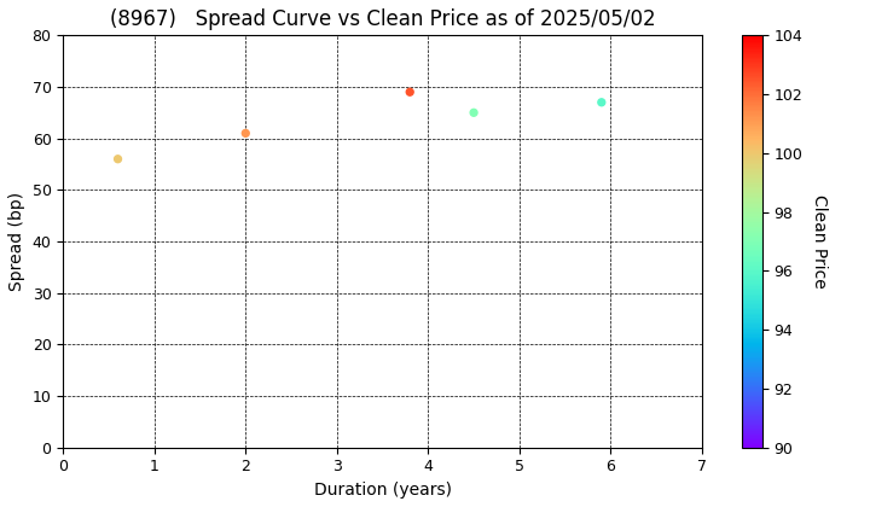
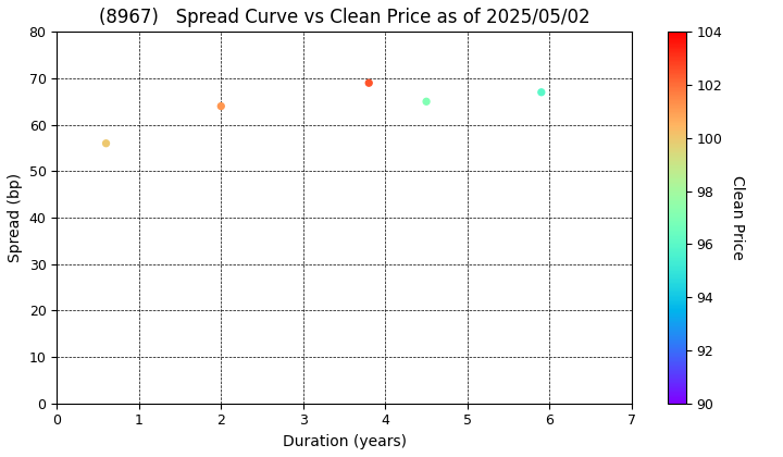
2: 61 -> 64
